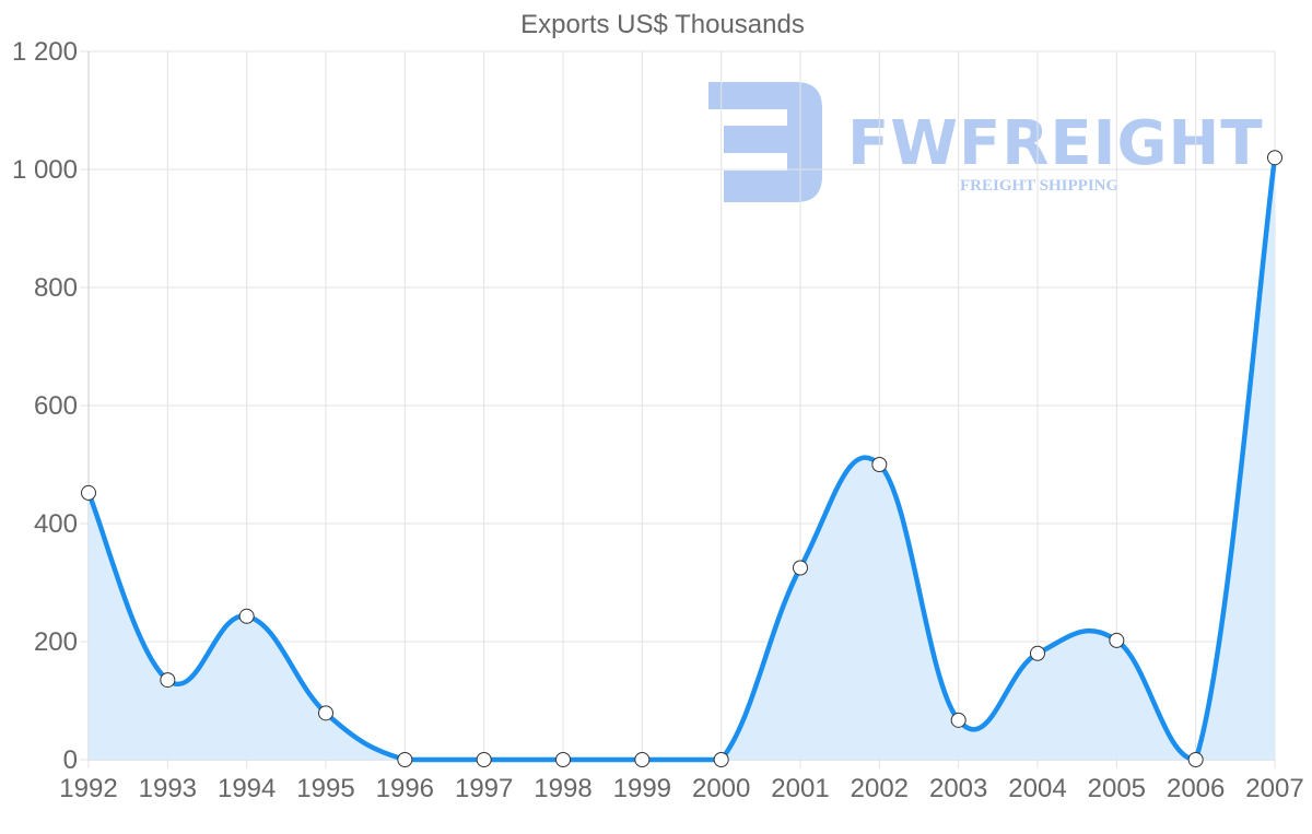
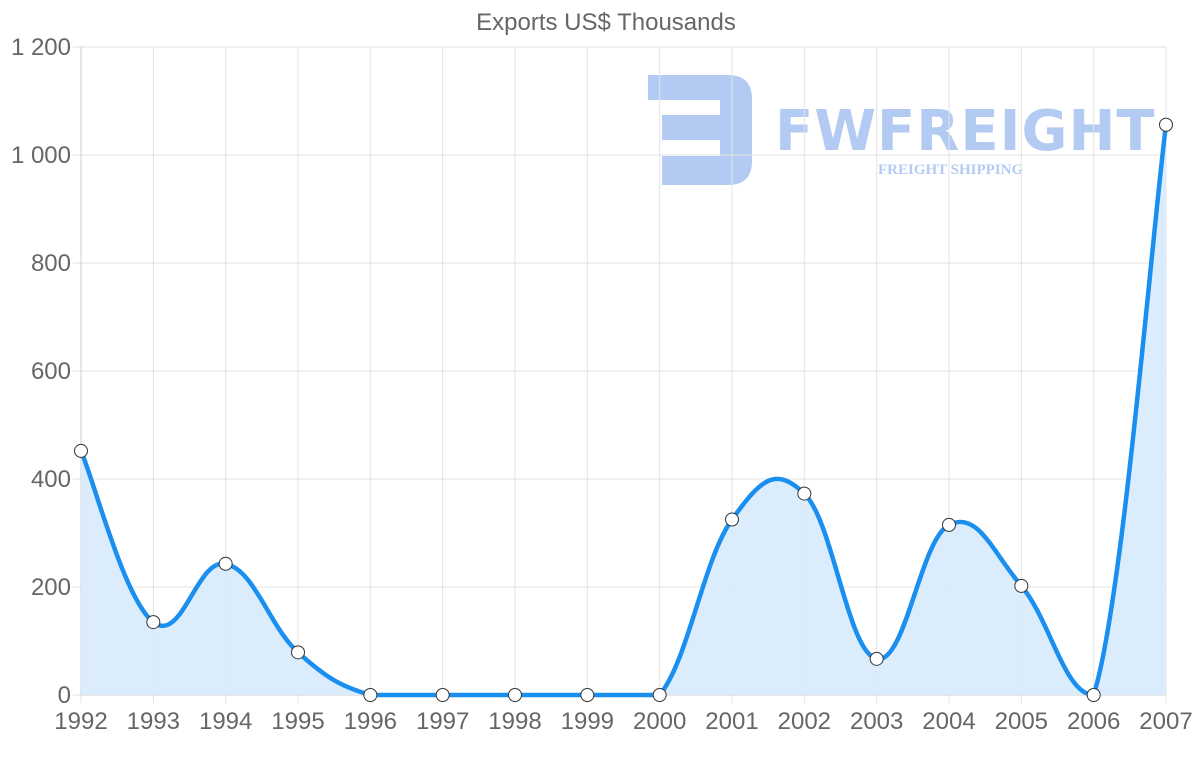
2002: 500 -> 370
2004: 180 -> 320
2007: 1020 -> 1060
